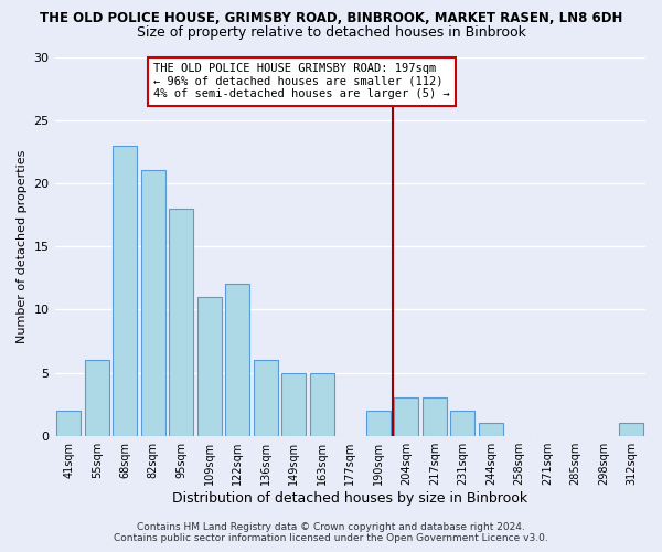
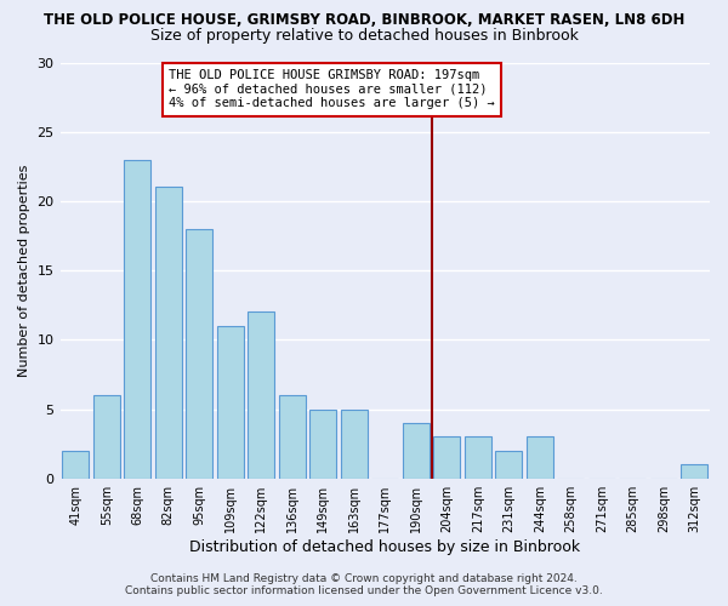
190sqm: 2 -> 4
244sqm: 1 -> 3
